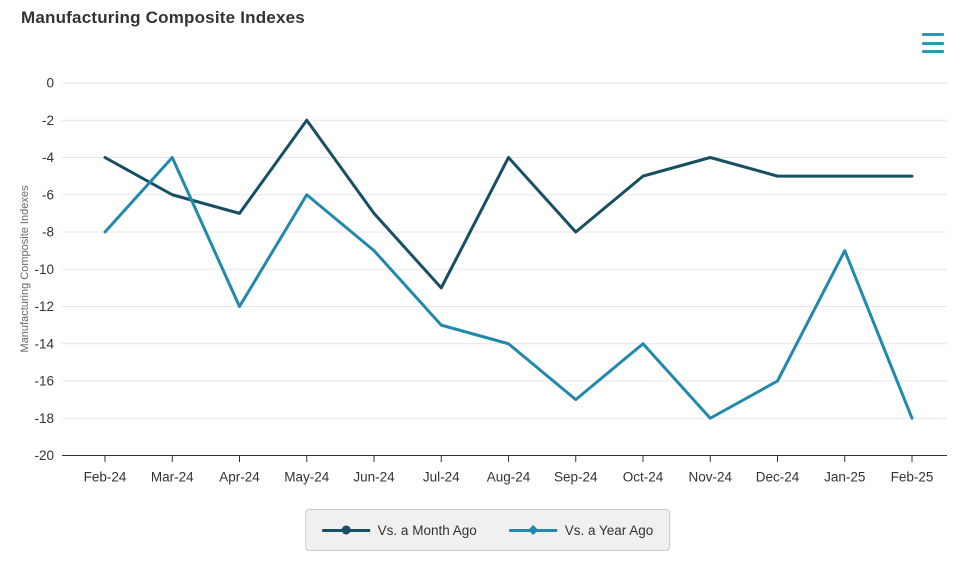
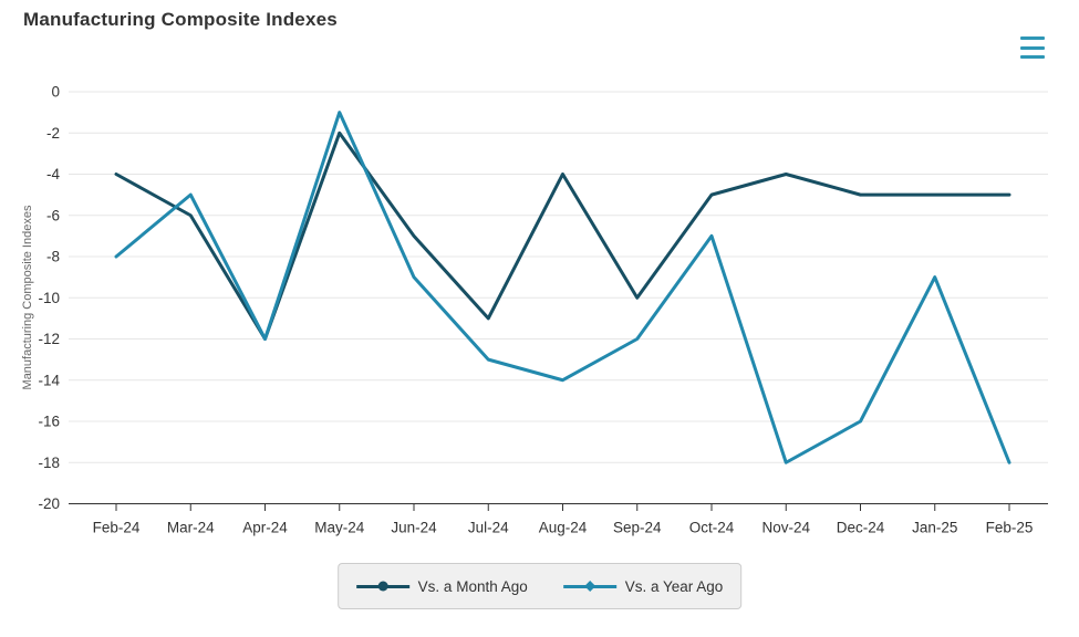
Vs. a Year Ago/Mar-24: -4 -> -5
Vs. a Month Ago/Apr-24: -7 -> -12
Vs. a Year Ago/May-24: -6 -> -1
Vs. a Month Ago/Sep-24: -8 -> -10
Vs. a Year Ago/Sep-24: -17 -> -12
Vs. a Year Ago/Oct-24: -14 -> -7
